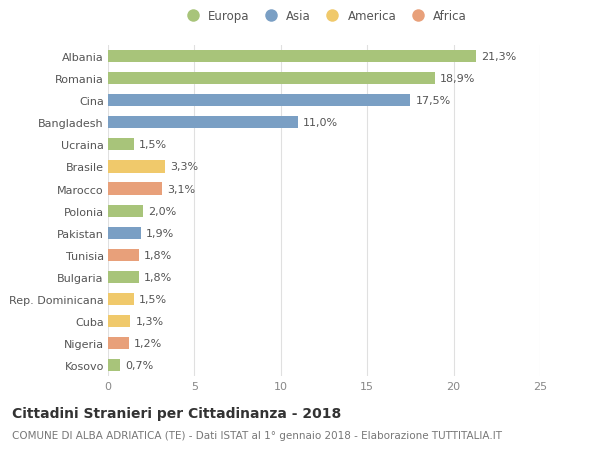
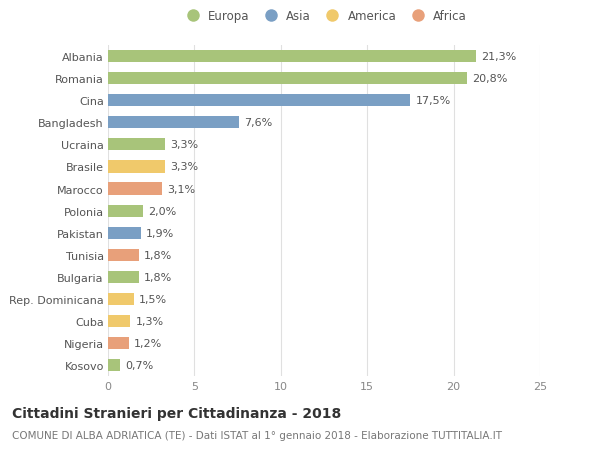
Romania: 18,9% -> 20,8%
Bangladesh: 11,0% -> 7,6%
Ucraina: 1,5% -> 3,3%
